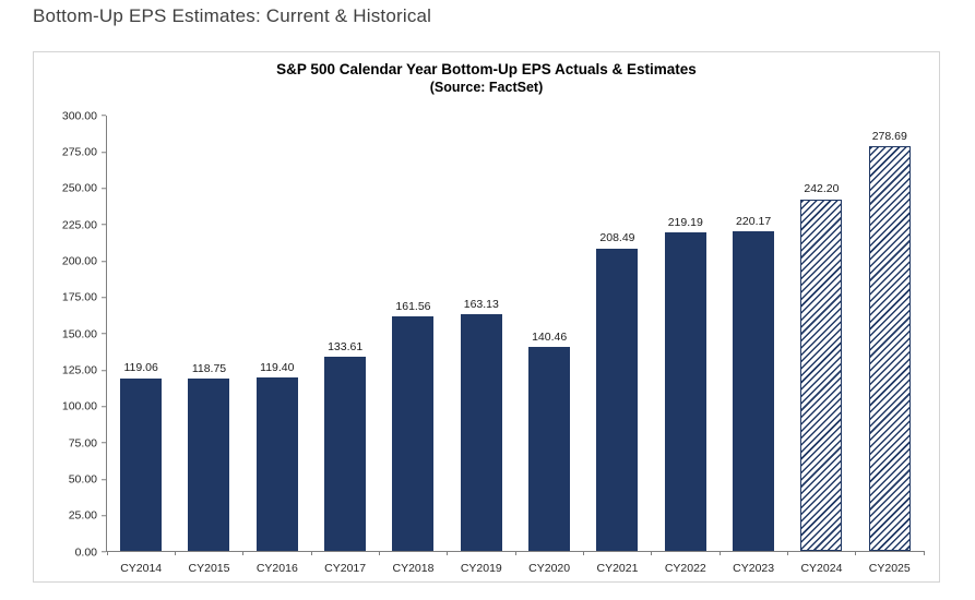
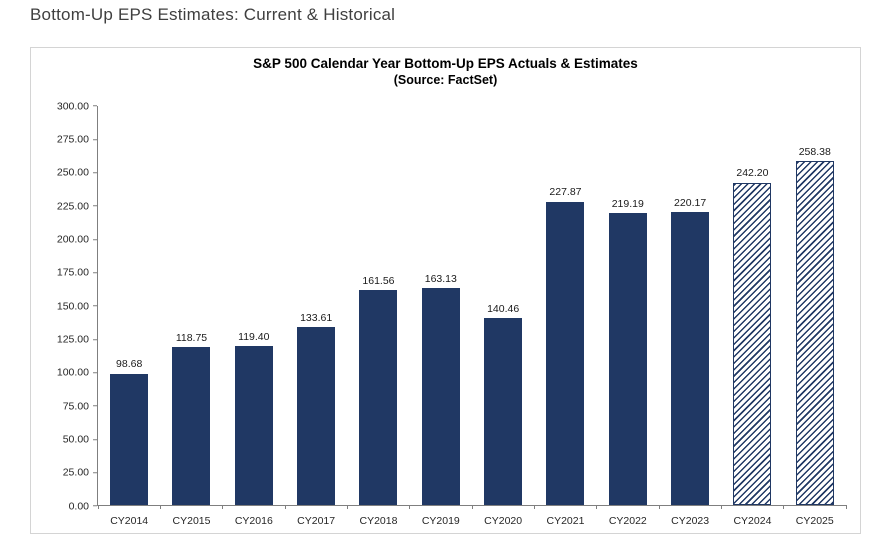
CY2014: 119.06 -> 98.68
CY2021: 208.49 -> 227.87
CY2025: 278.69 -> 258.38
